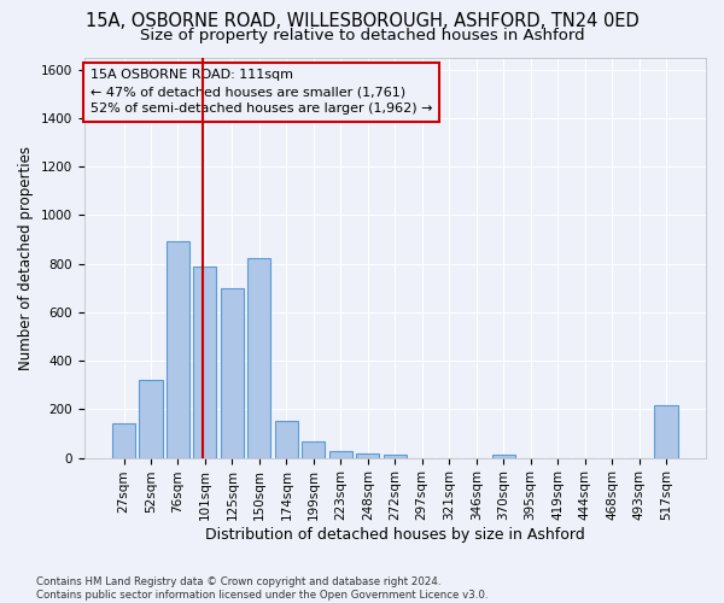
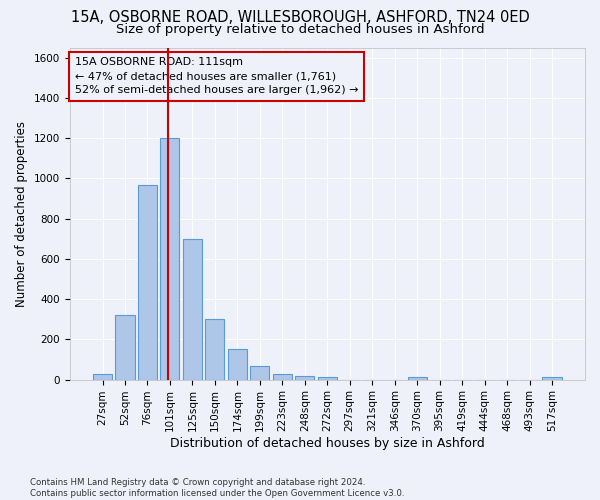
27sqm: 140 -> 28
76sqm: 890 -> 965
101sqm: 790 -> 1200
150sqm: 825 -> 300
517sqm: 215 -> 12
